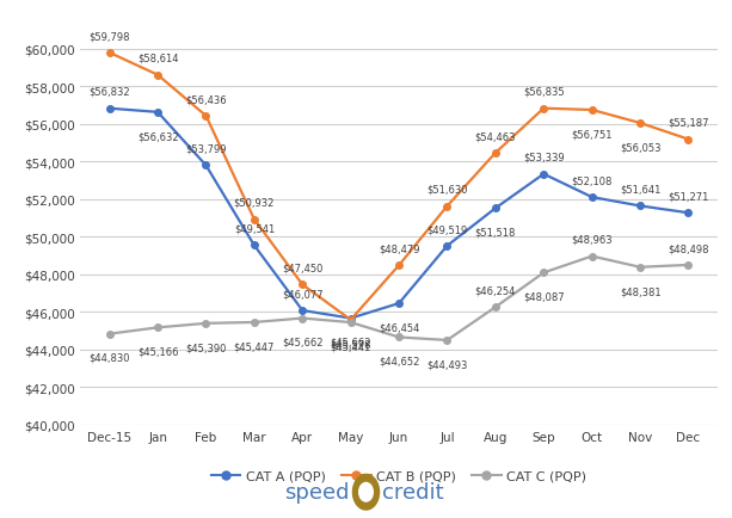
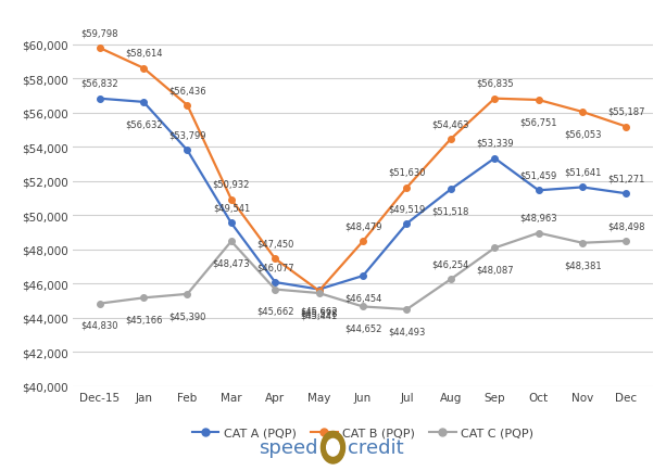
CAT C (PQP)/Mar: $45,447 -> $48,473
CAT A (PQP)/Oct: $52,108 -> $51,459
